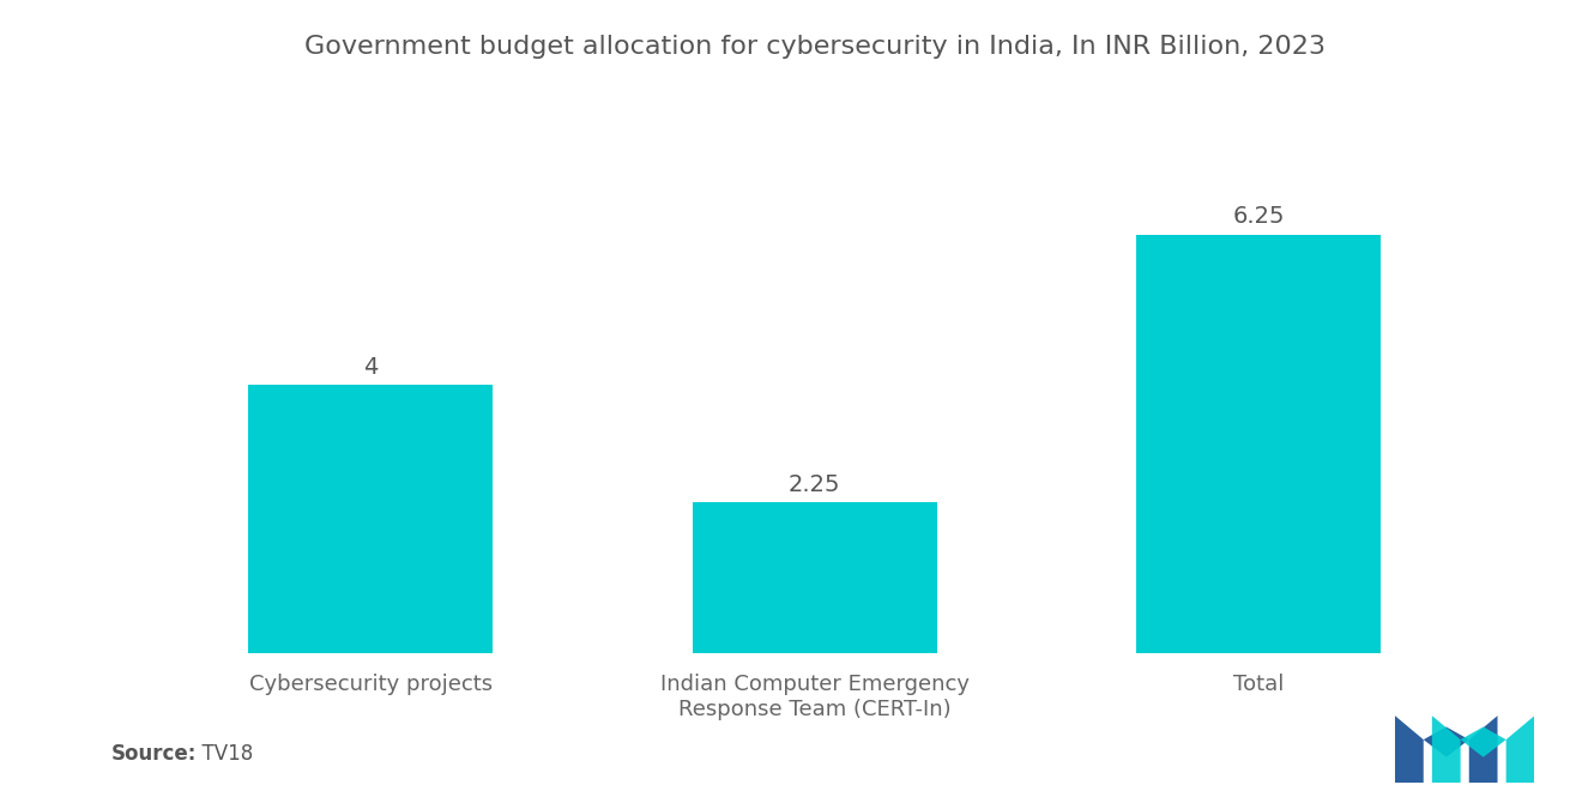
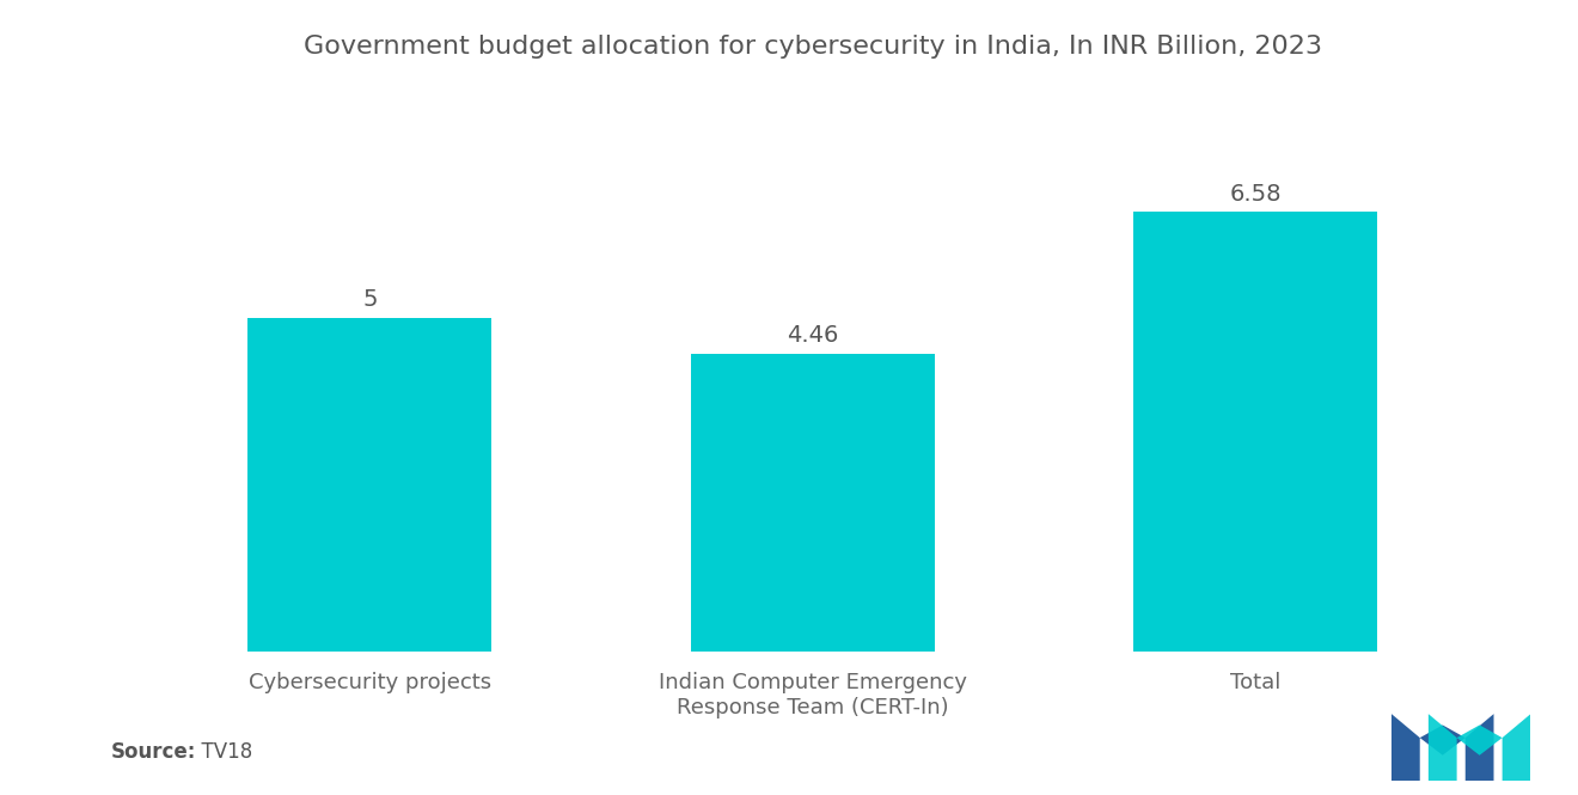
Cybersecurity projects: 4 -> 5
Indian Computer Emergency Response Team (CERT-In): 2.25 -> 4.46
Total: 6.25 -> 6.58
